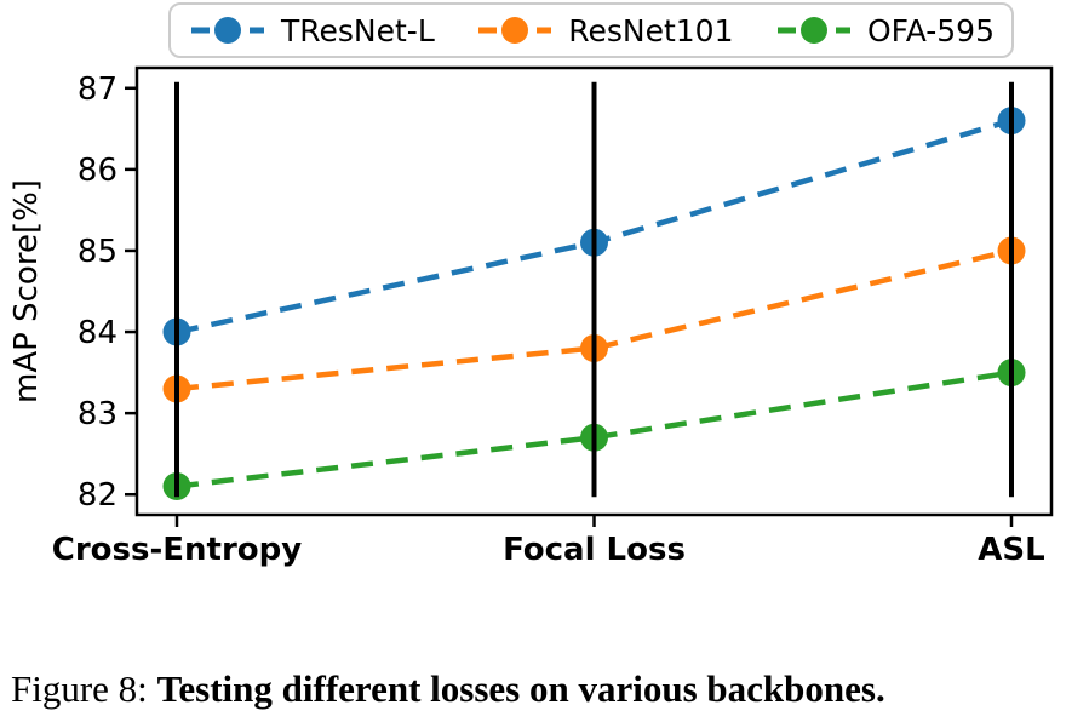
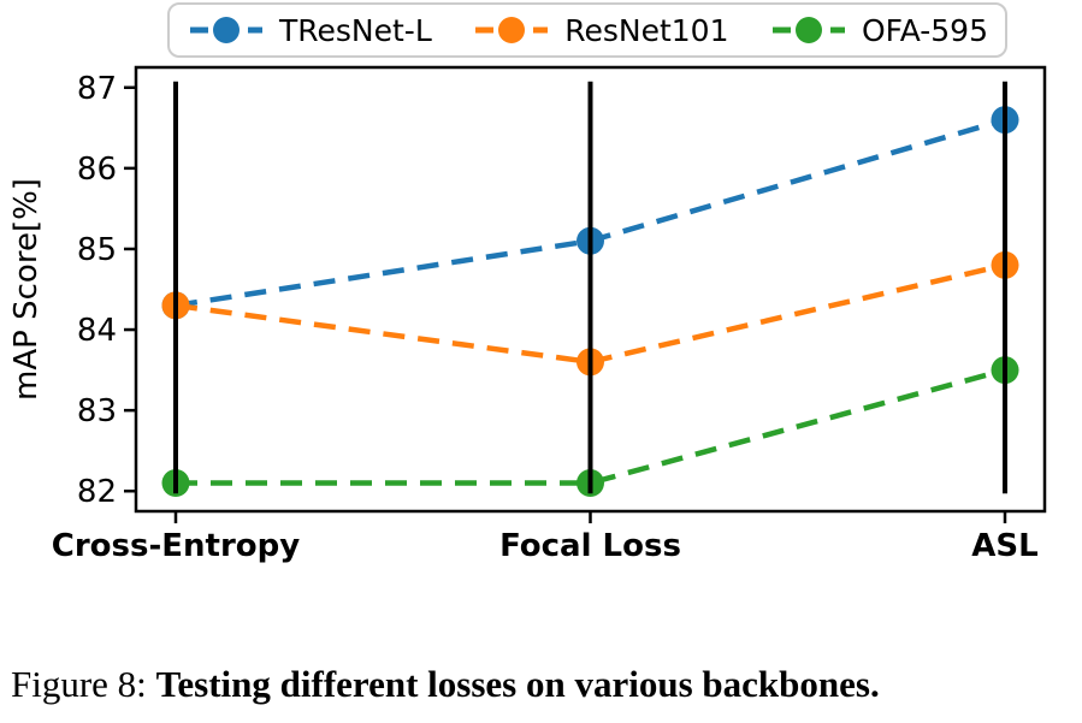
TResNet-L/Cross-Entropy: 84.0 -> 84.3
ResNet101/Cross-Entropy: 83.3 -> 84.3
ResNet101/Focal Loss: 83.8 -> 83.6
OFA-595/Focal Loss: 82.7 -> 82.1
ResNet101/ASL: 85.0 -> 84.8
